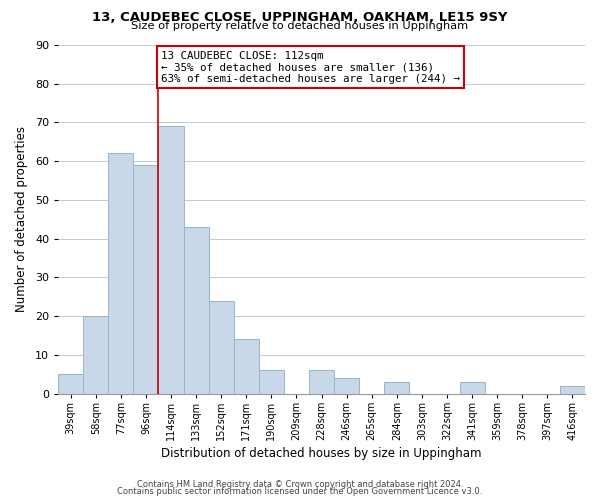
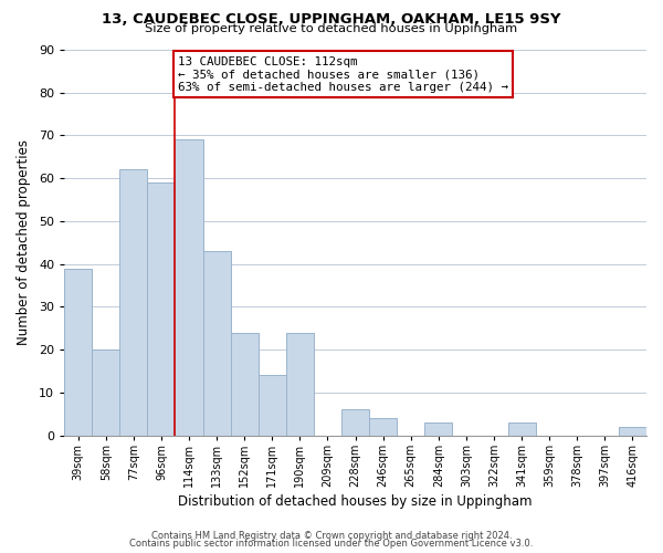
39sqm: 5 -> 39
190sqm: 6 -> 24
